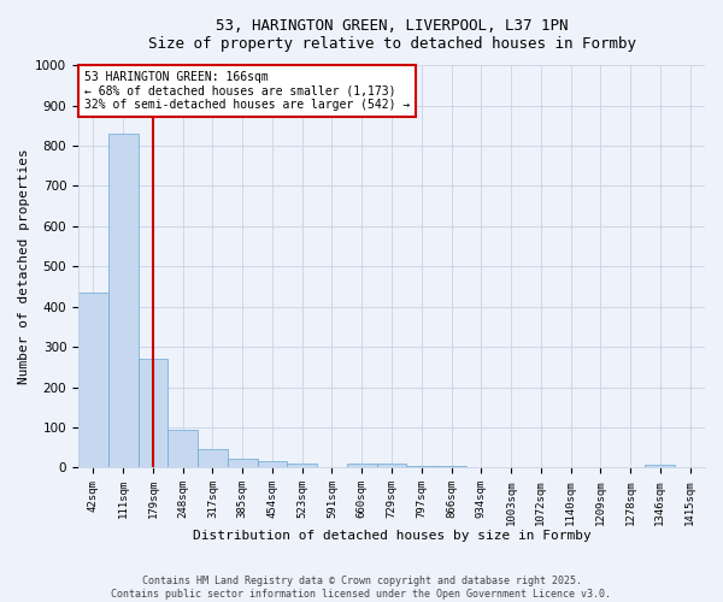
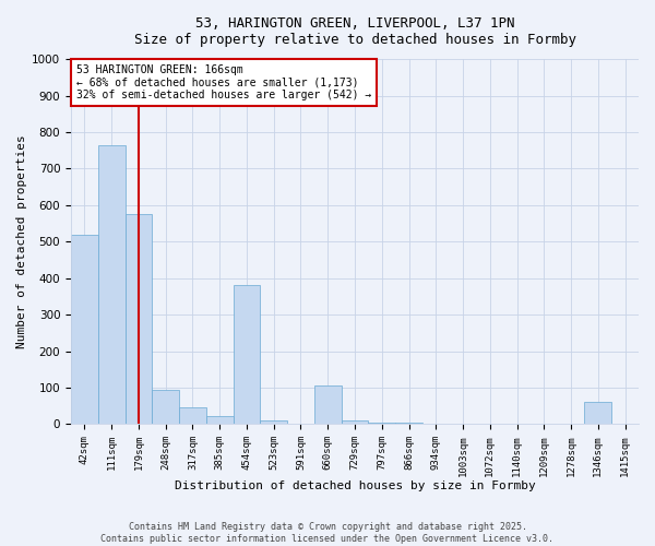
42sqm: 435 -> 520
111sqm: 830 -> 765
179sqm: 270 -> 575
454sqm: 16 -> 380
660sqm: 10 -> 105
1346sqm: 8 -> 60
